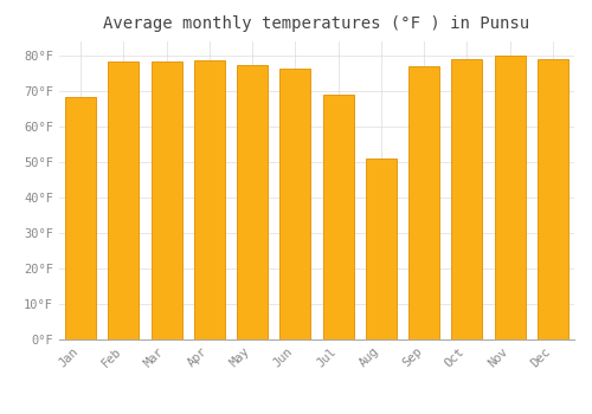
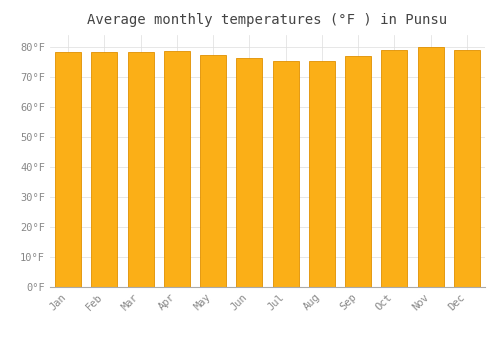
Jan: 68.5°F -> 78.5°F
Jul: 69.0°F -> 75.2°F
Aug: 51.0°F -> 75.2°F
